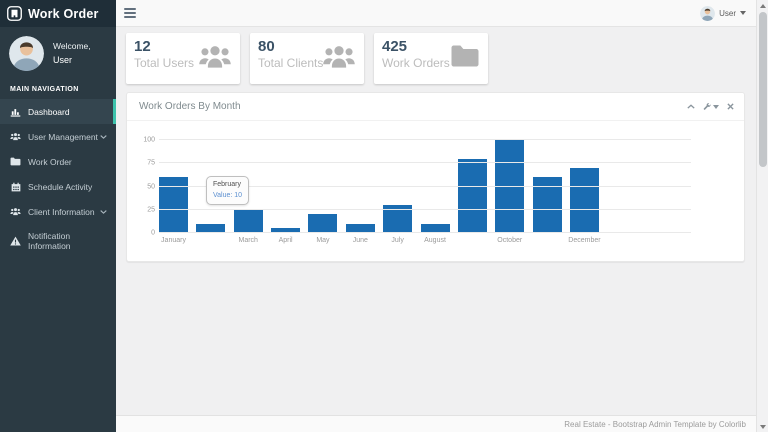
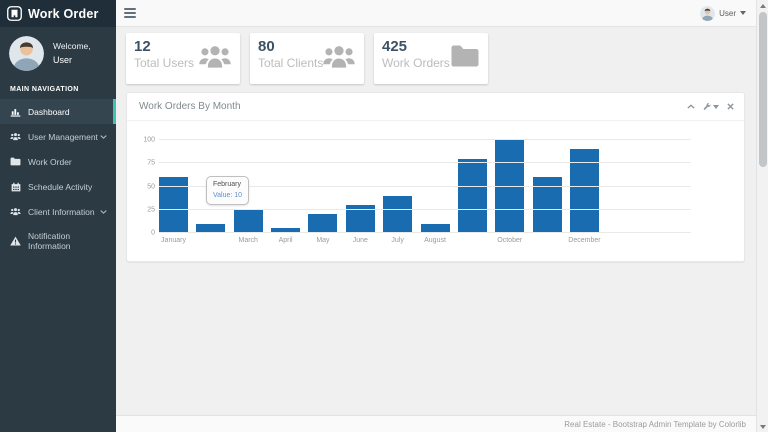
June: 10 -> 30
July: 30 -> 40
December: 70 -> 90
